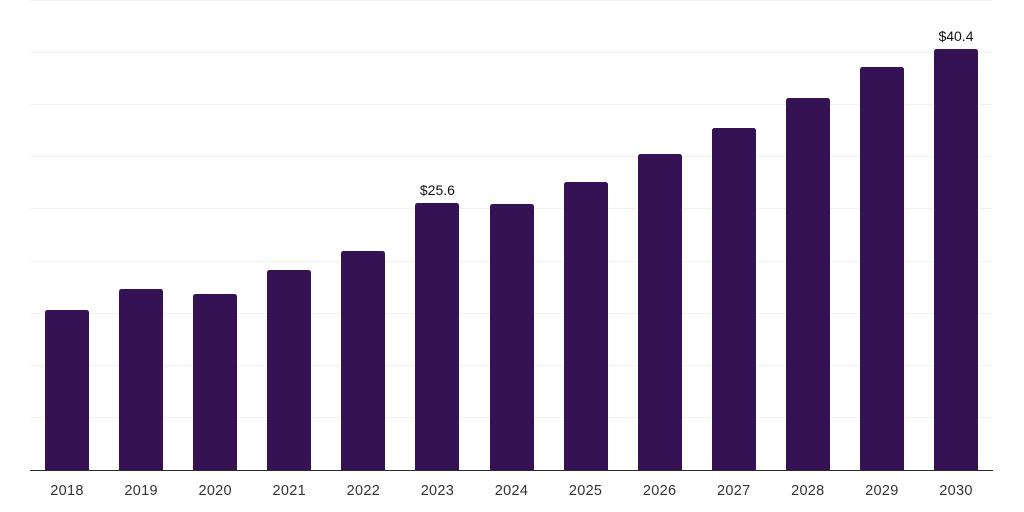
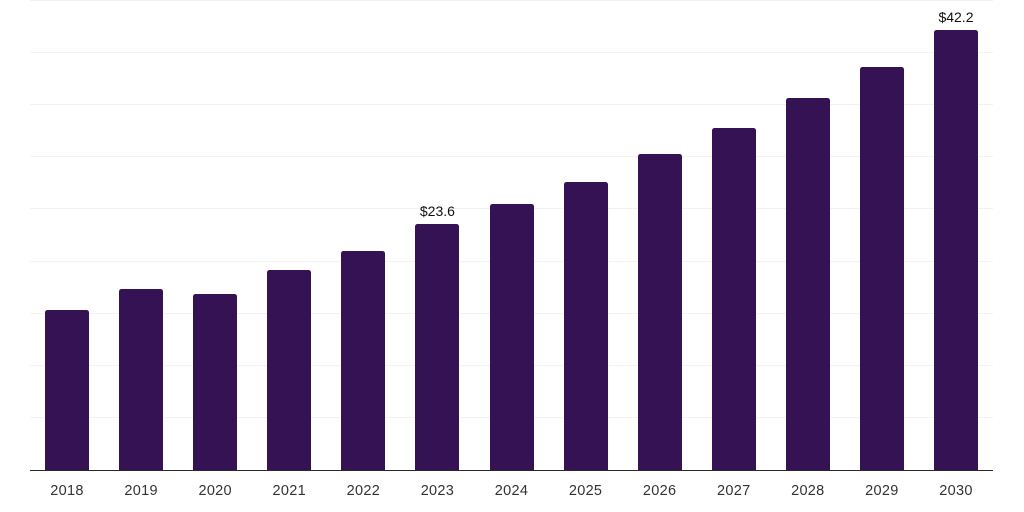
2023: $25.6 -> $23.6
2030: $40.4 -> $42.2
